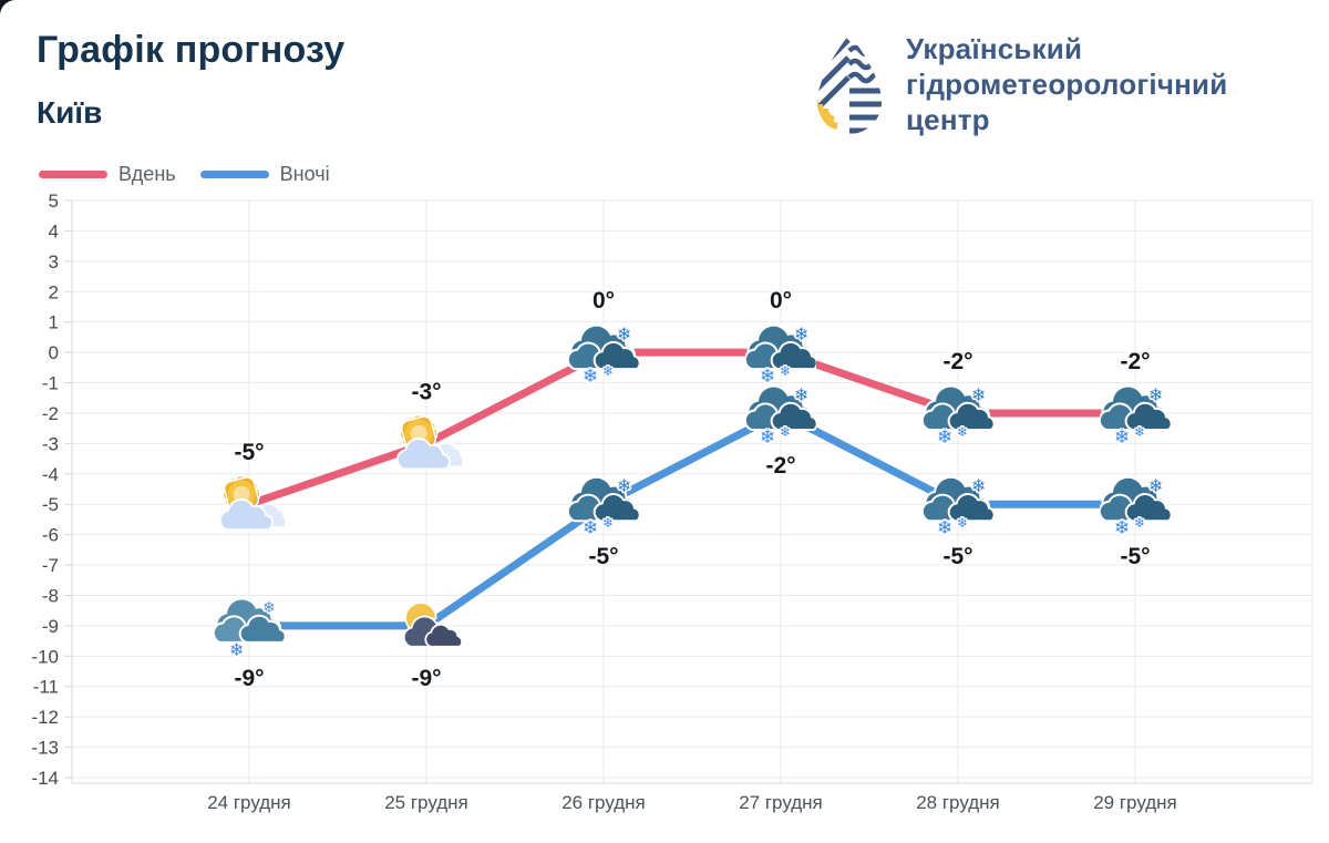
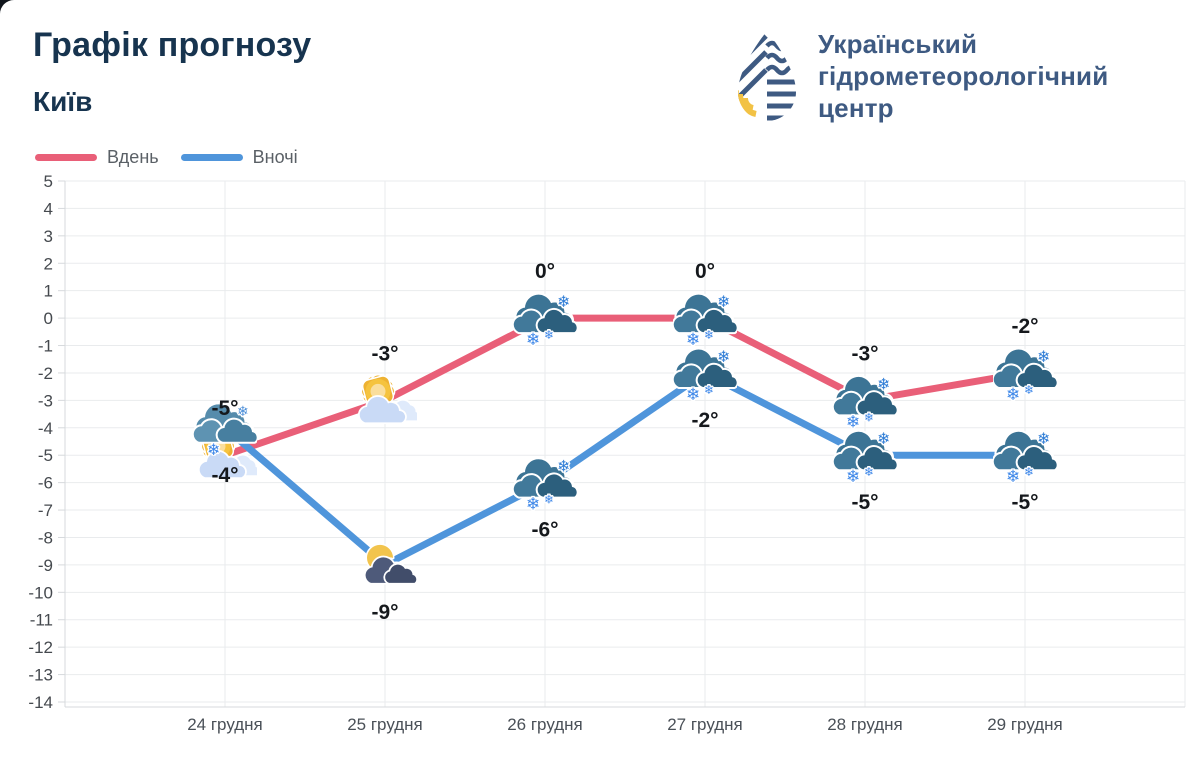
Вночі/24 грудня: -9° -> -4°
Вночі/26 грудня: -5° -> -6°
Вдень/28 грудня: -2° -> -3°
